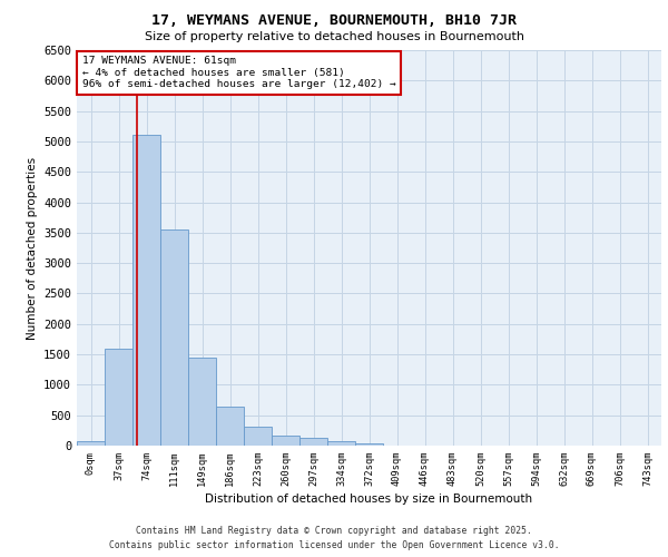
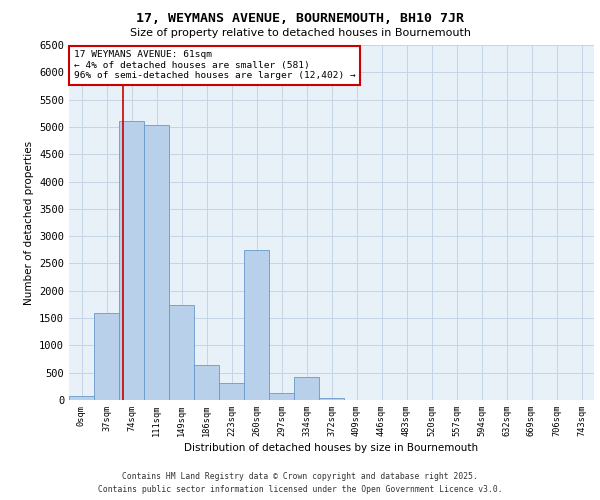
111sqm: 3550 -> 5040
149sqm: 1450 -> 1740
260sqm: 160 -> 2740
334sqm: 60 -> 420
